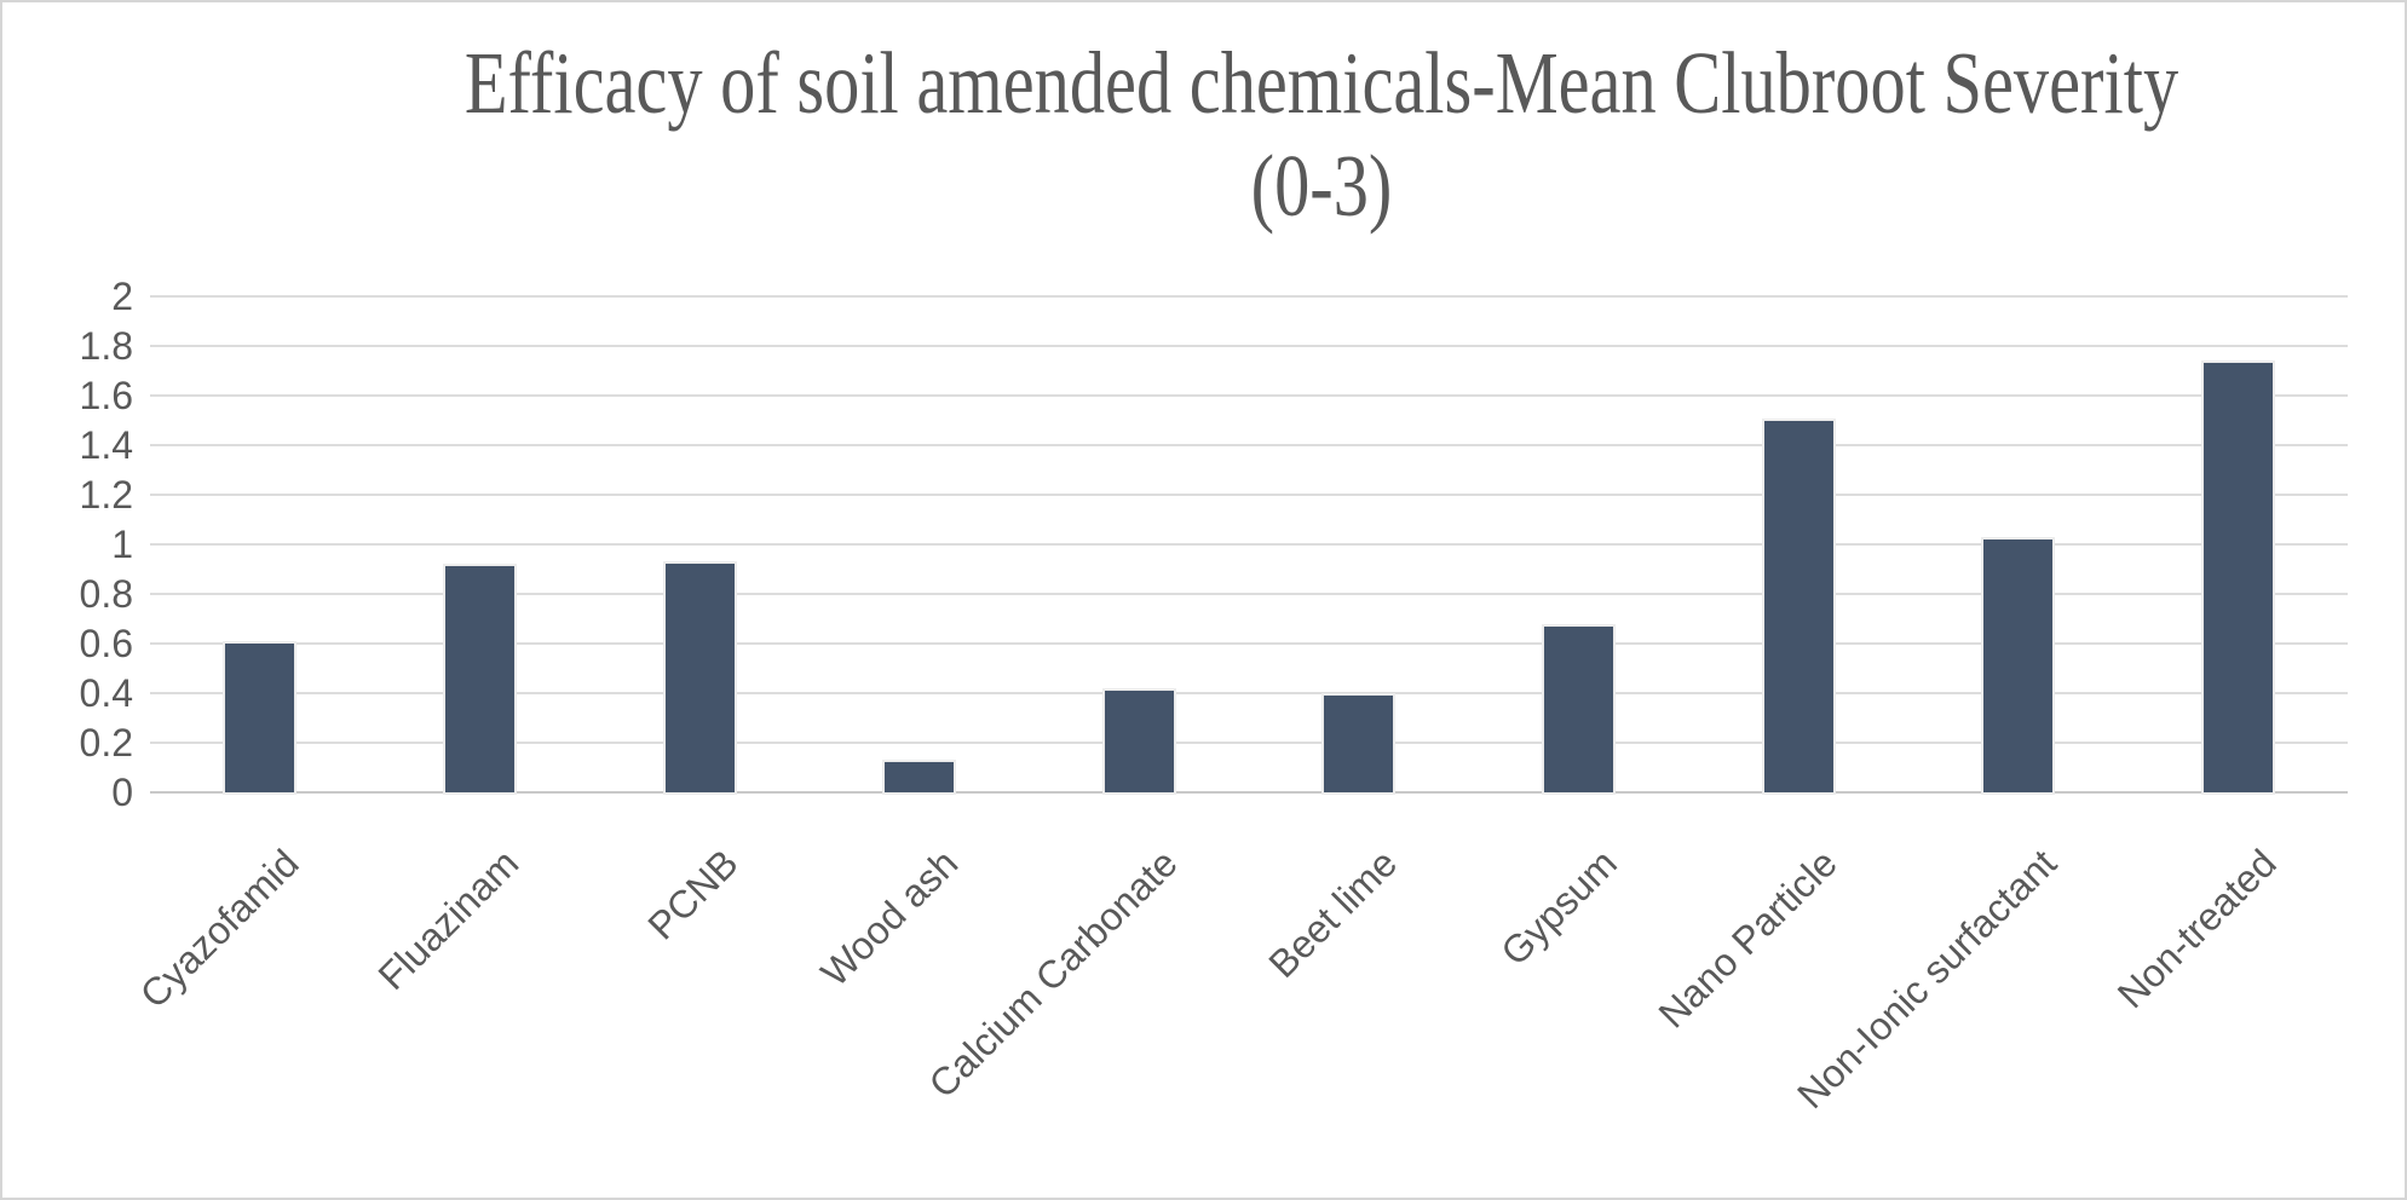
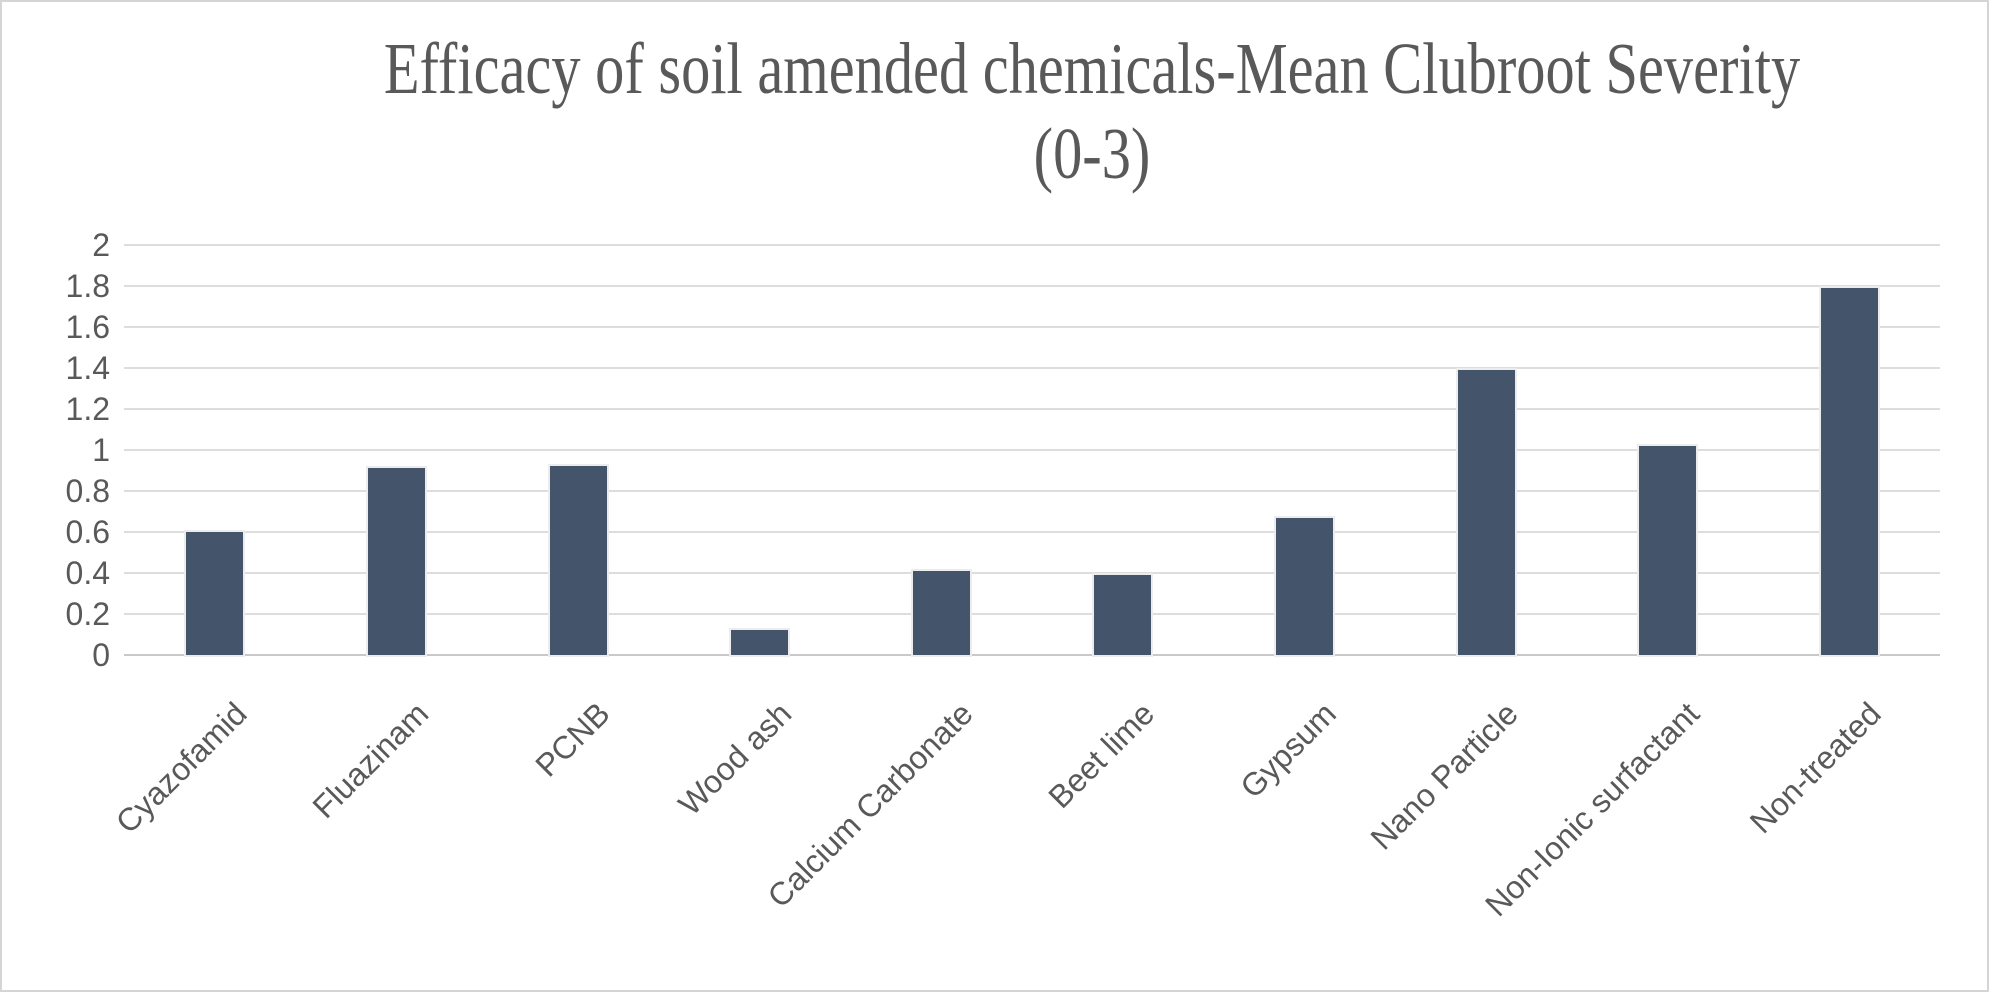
Nano Particle: 1.50 -> 1.39
Non-treated: 1.73 -> 1.79
